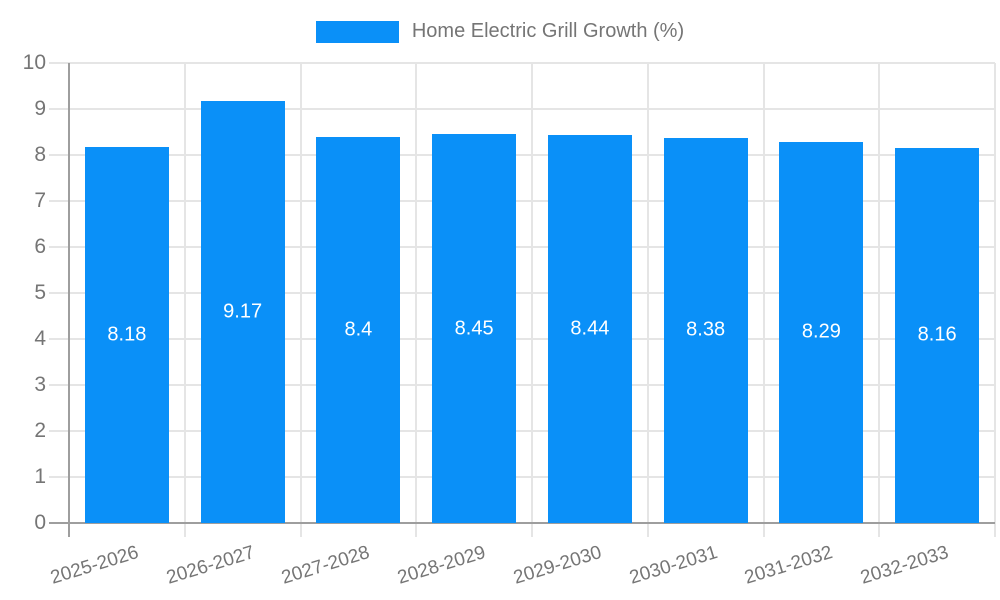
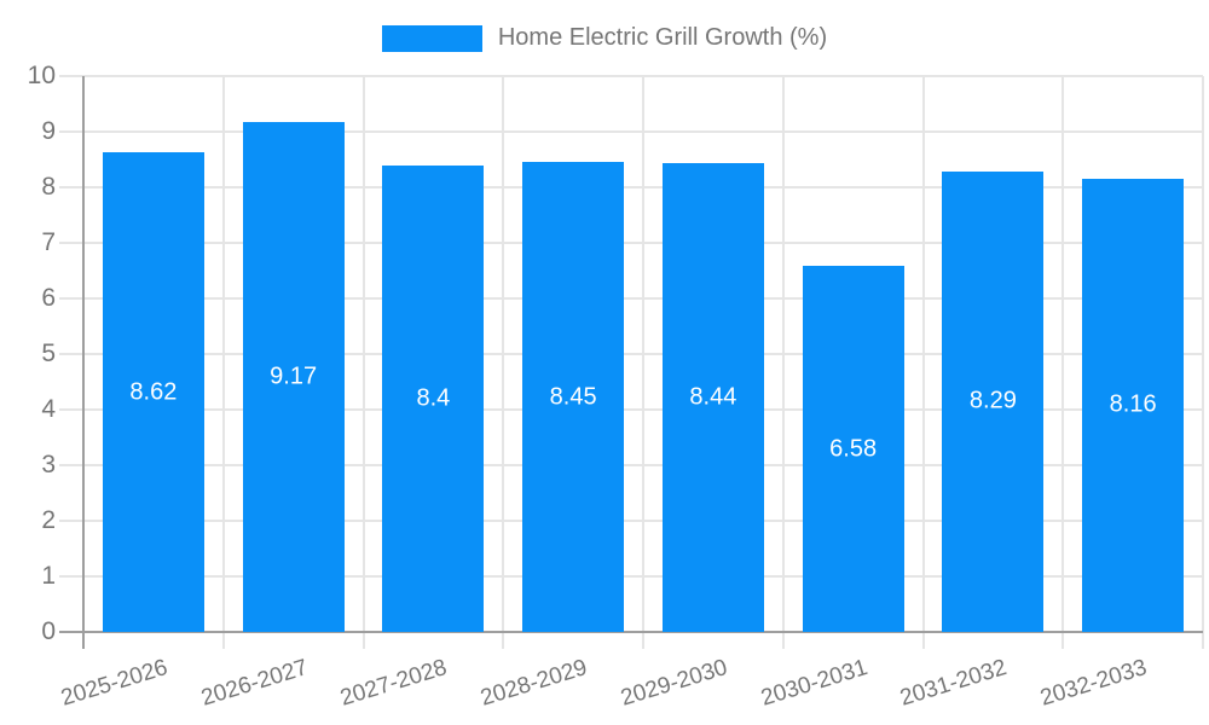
2025-2026: 8.18 -> 8.62
2030-2031: 8.38 -> 6.58
